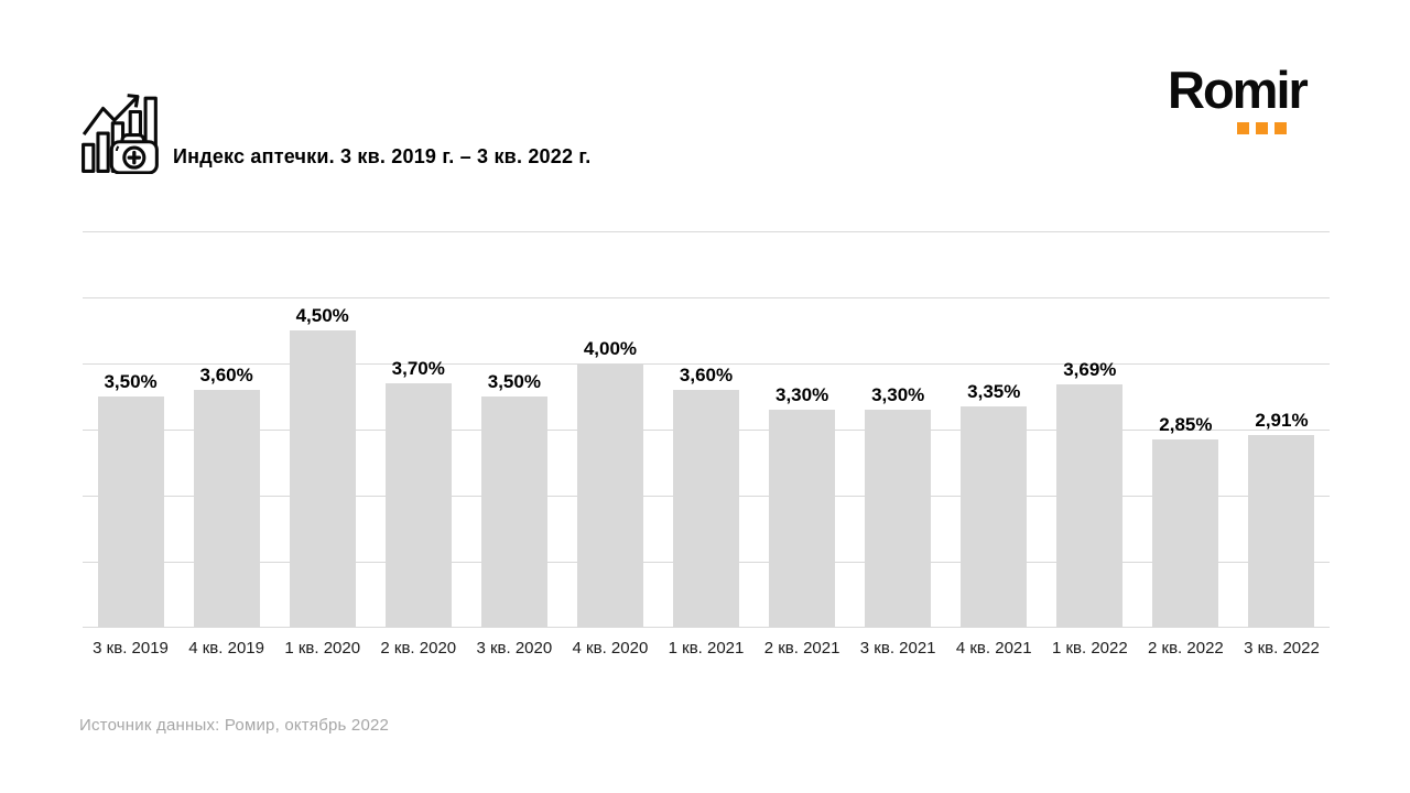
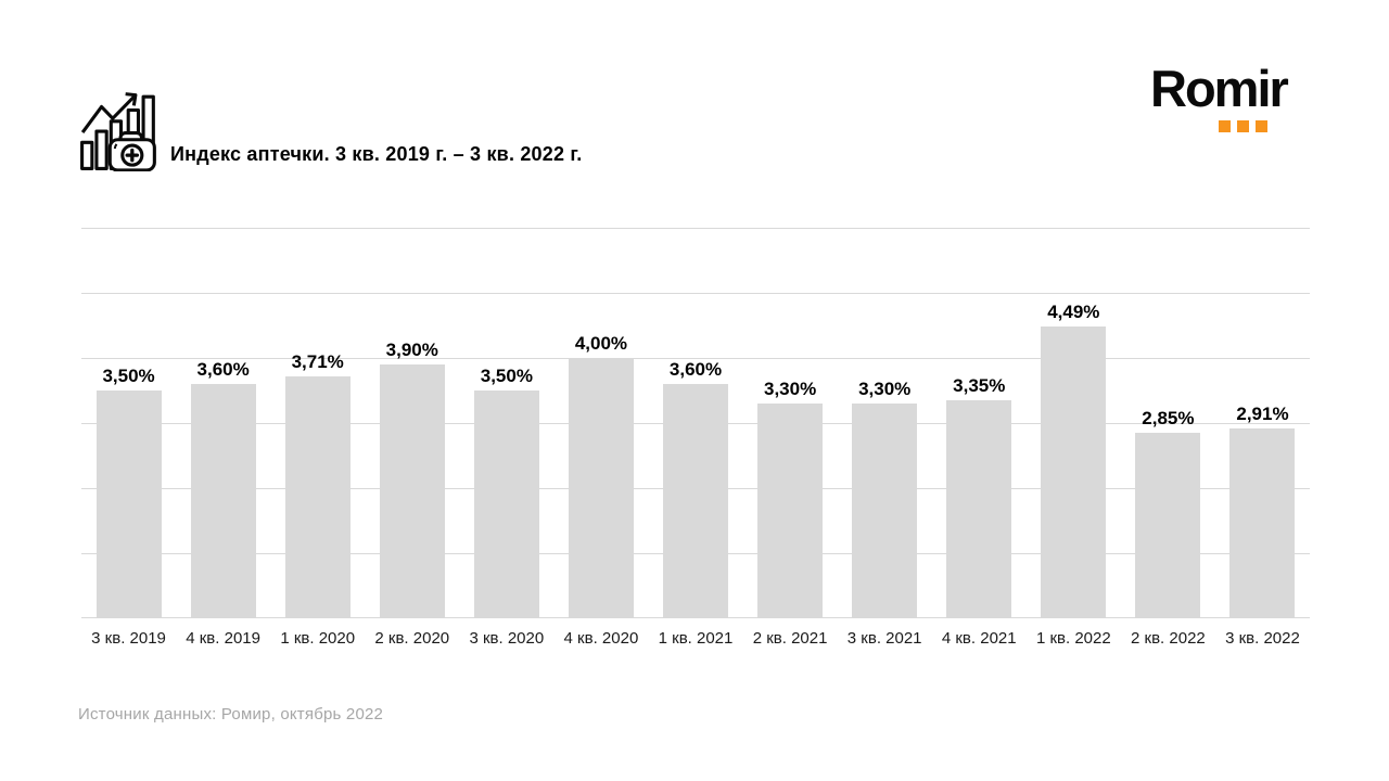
1 кв. 2020: 4,50% -> 3,71%
2 кв. 2020: 3,70% -> 3,90%
1 кв. 2022: 3,69% -> 4,49%
